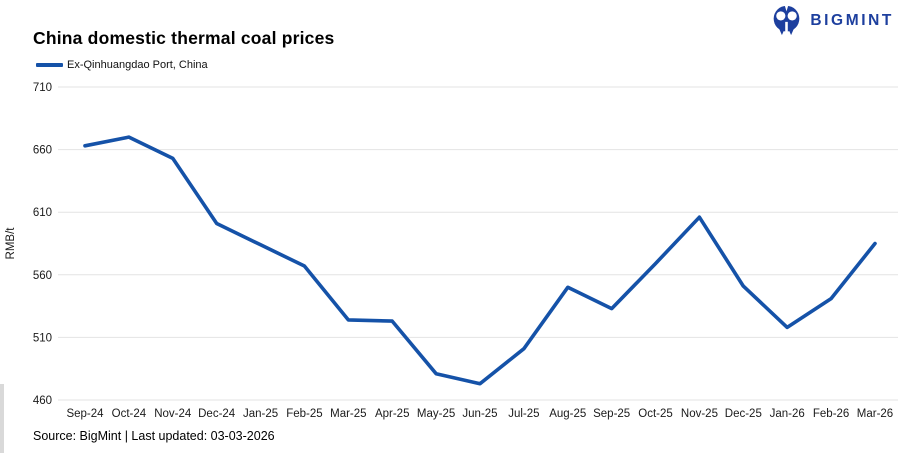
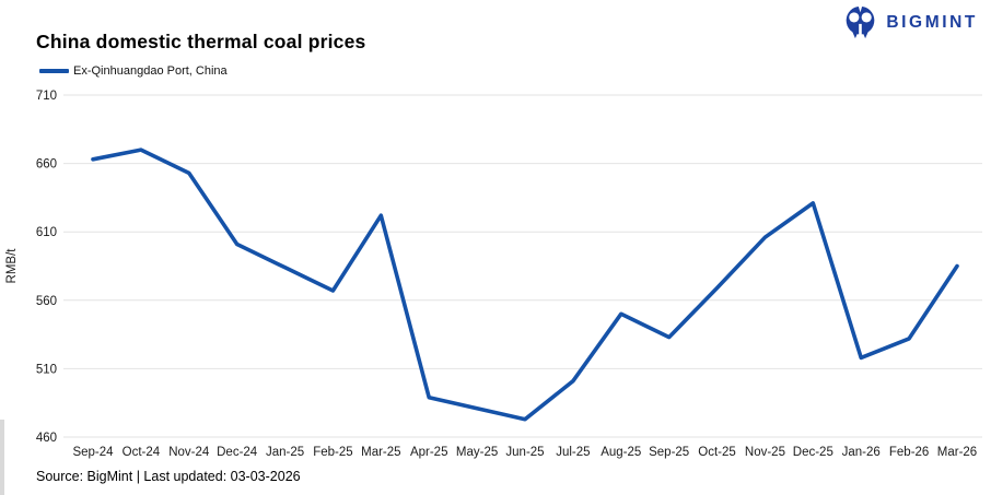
Mar-25: 524 -> 622
Apr-25: 523 -> 489
Dec-25: 551 -> 631
Feb-26: 541 -> 532
